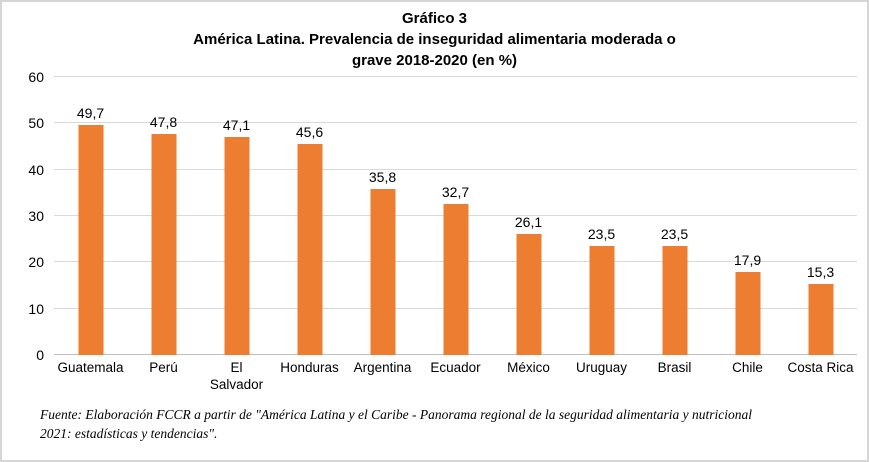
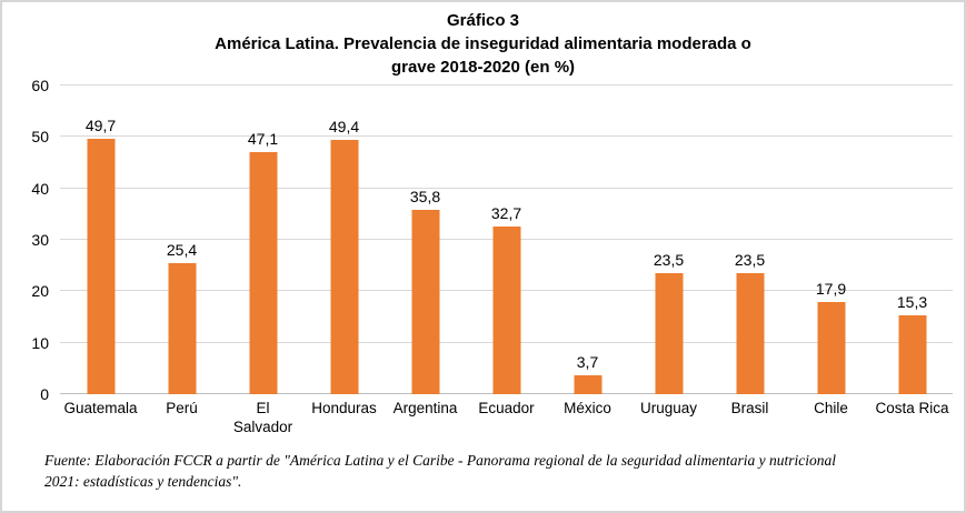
Perú: 47,8 -> 25,4
Honduras: 45,6 -> 49,4
México: 26,1 -> 3,7
